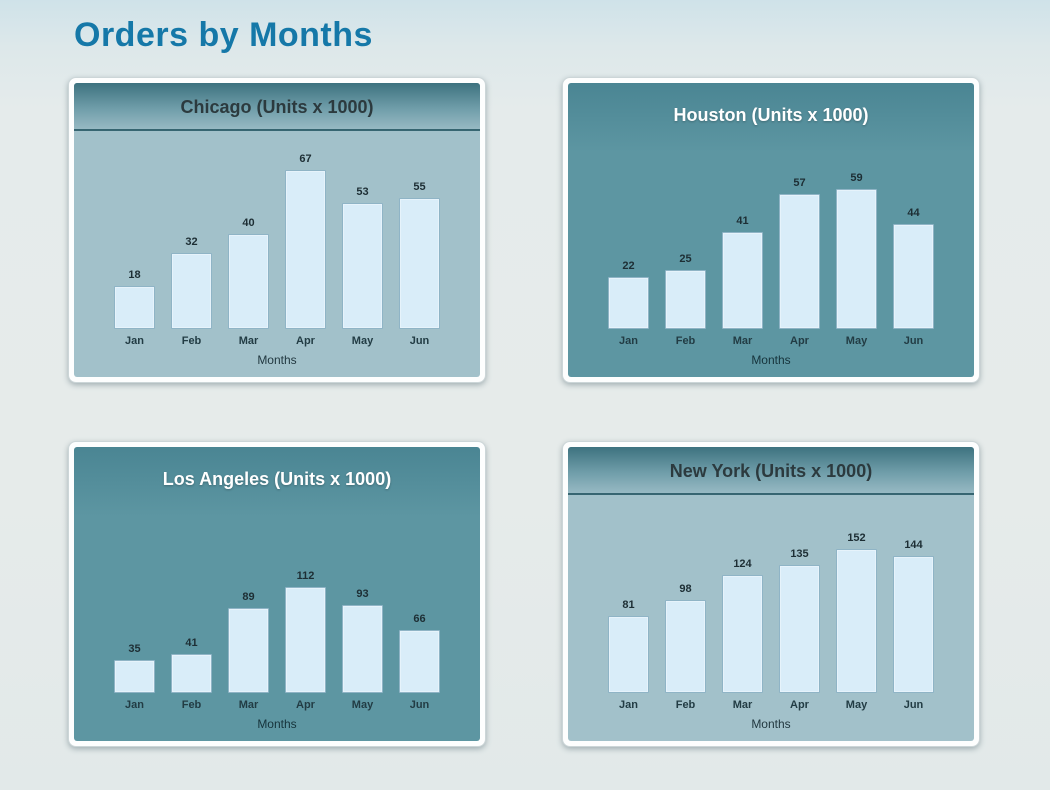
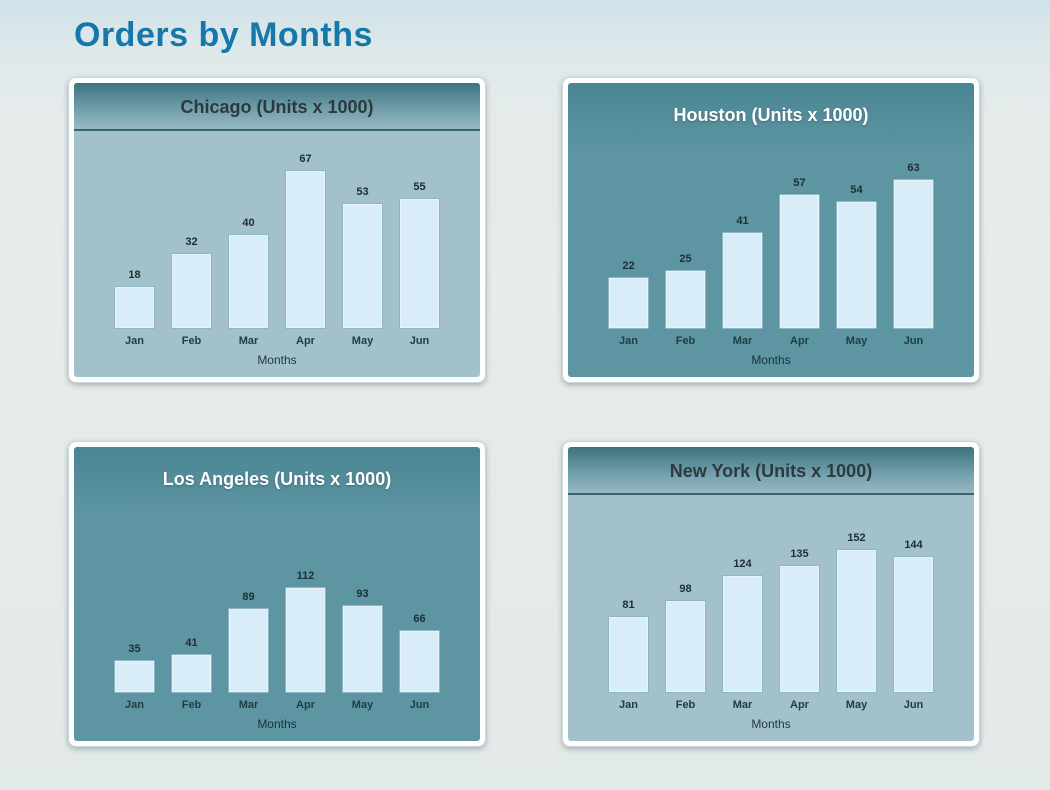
Houston (Units x 1000)/May: 59 -> 54
Houston (Units x 1000)/Jun: 44 -> 63
